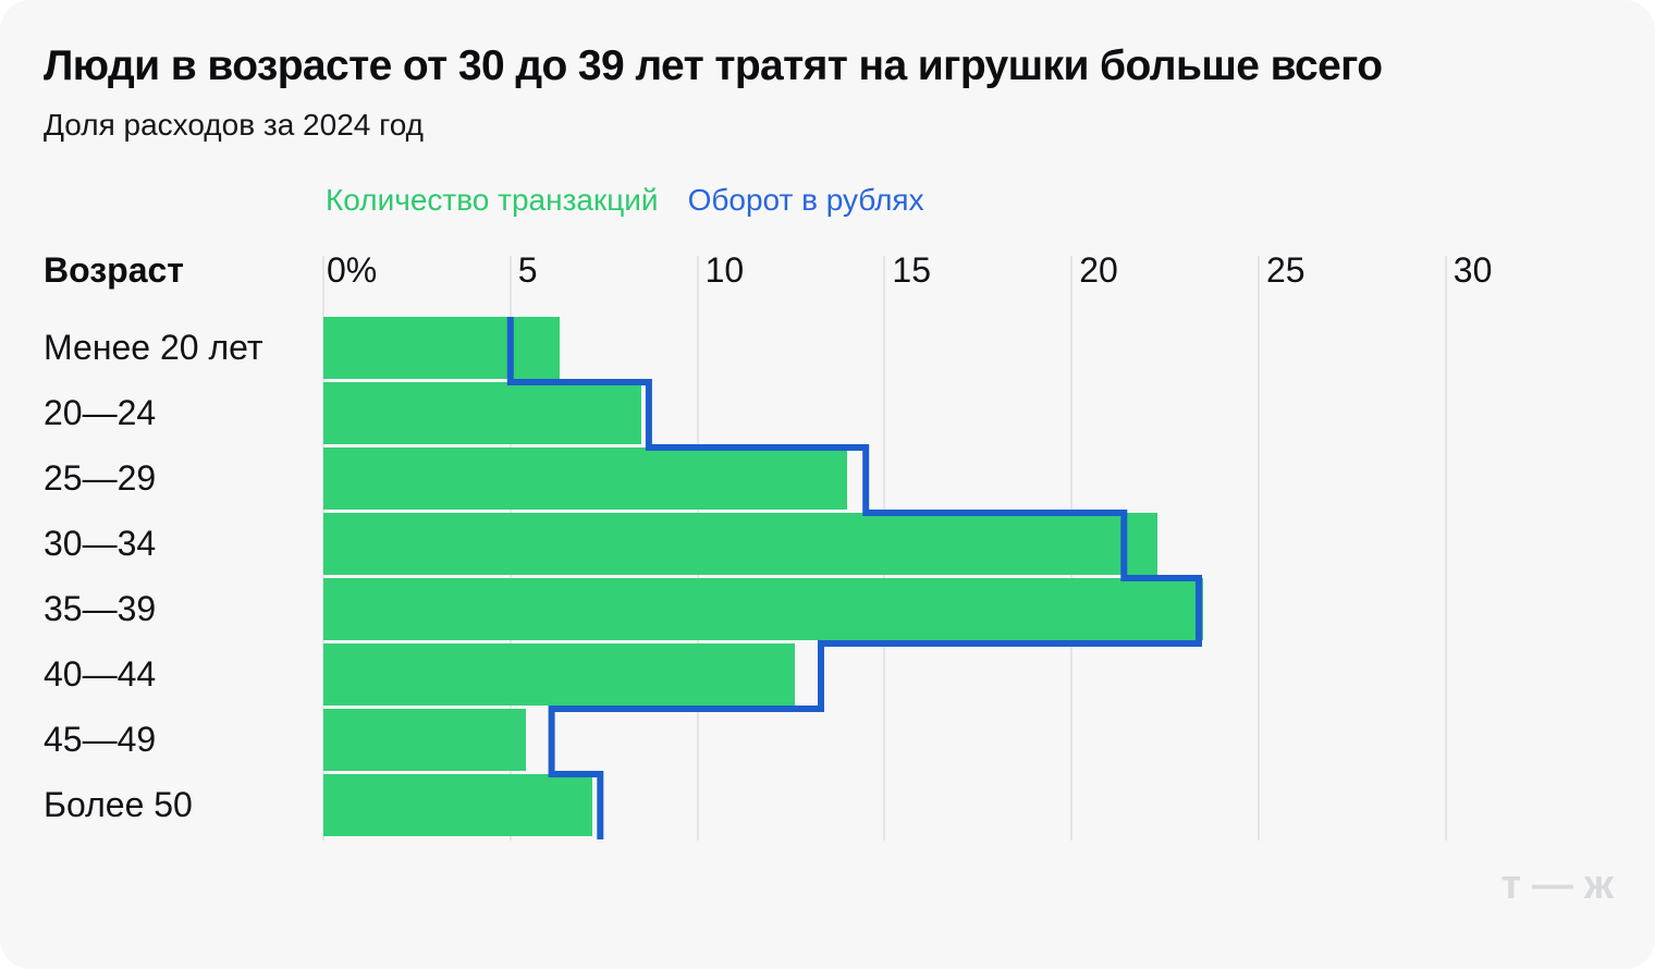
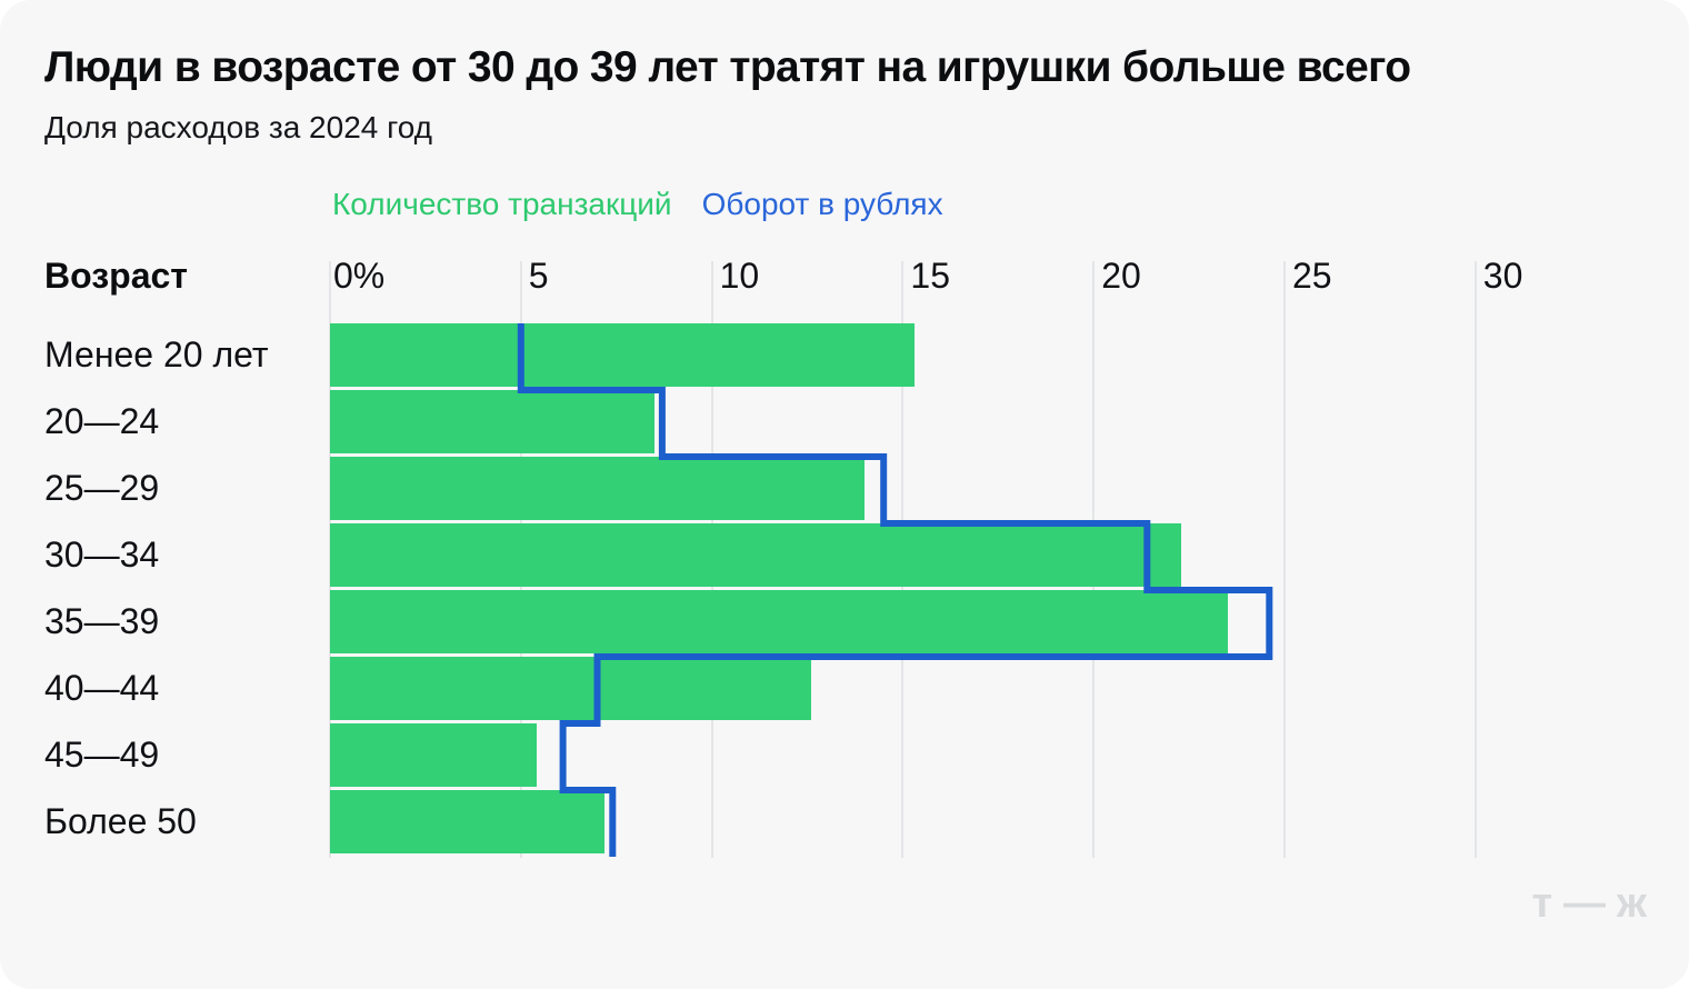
Количество транзакций/Менее 20 лет: 6.3 -> 15.3
Оборот в рублях/35—39: 23.4 -> 24.6
Оборот в рублях/40—44: 13.3 -> 7.0
